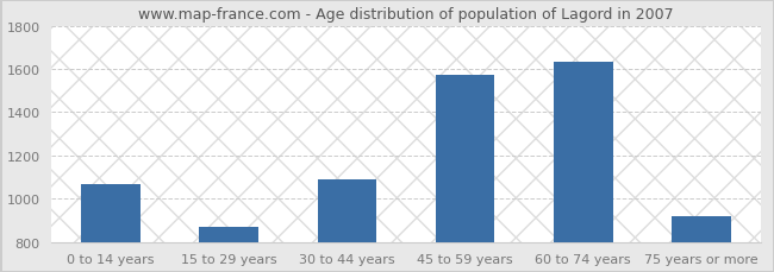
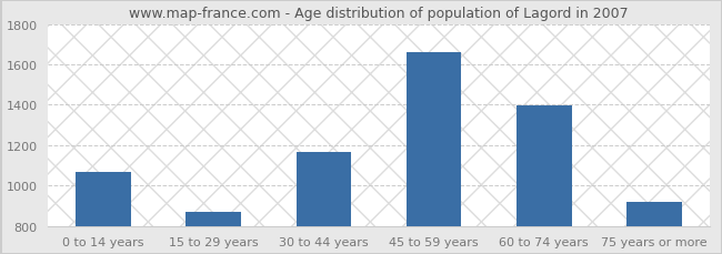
30 to 44 years: 1090 -> 1160
45 to 59 years: 1570 -> 1660
60 to 74 years: 1630 -> 1400
